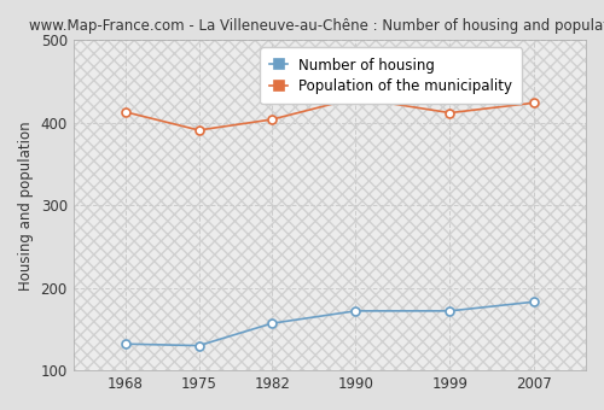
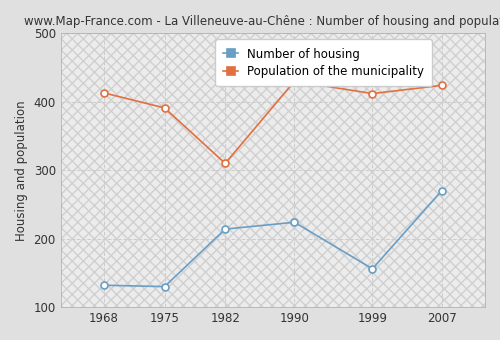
Number of housing/1982: 157 -> 214
Population of the municipality/1982: 404 -> 310
Number of housing/1990: 172 -> 224
Number of housing/1999: 172 -> 156
Number of housing/2007: 183 -> 270
